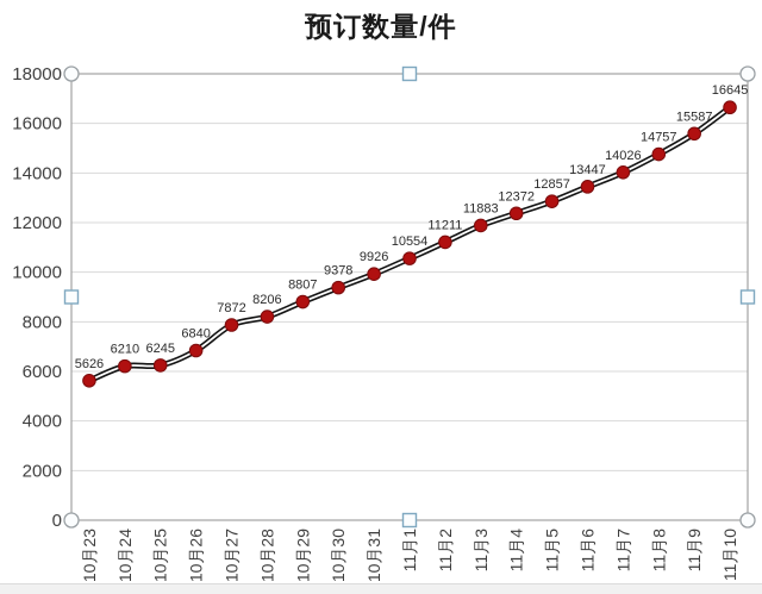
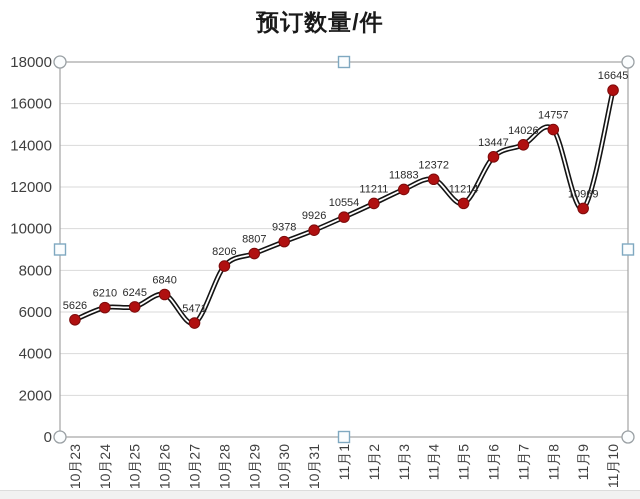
10月27: 7872 -> 5471
11月5: 12857 -> 11214
11月9: 15587 -> 10969
